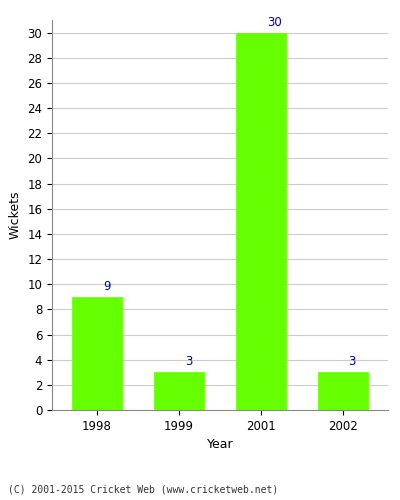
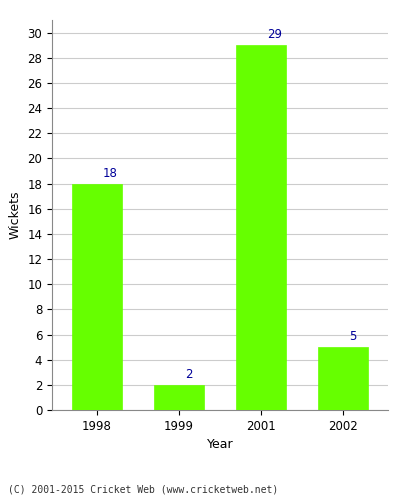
1998: 9 -> 18
1999: 3 -> 2
2001: 30 -> 29
2002: 3 -> 5
